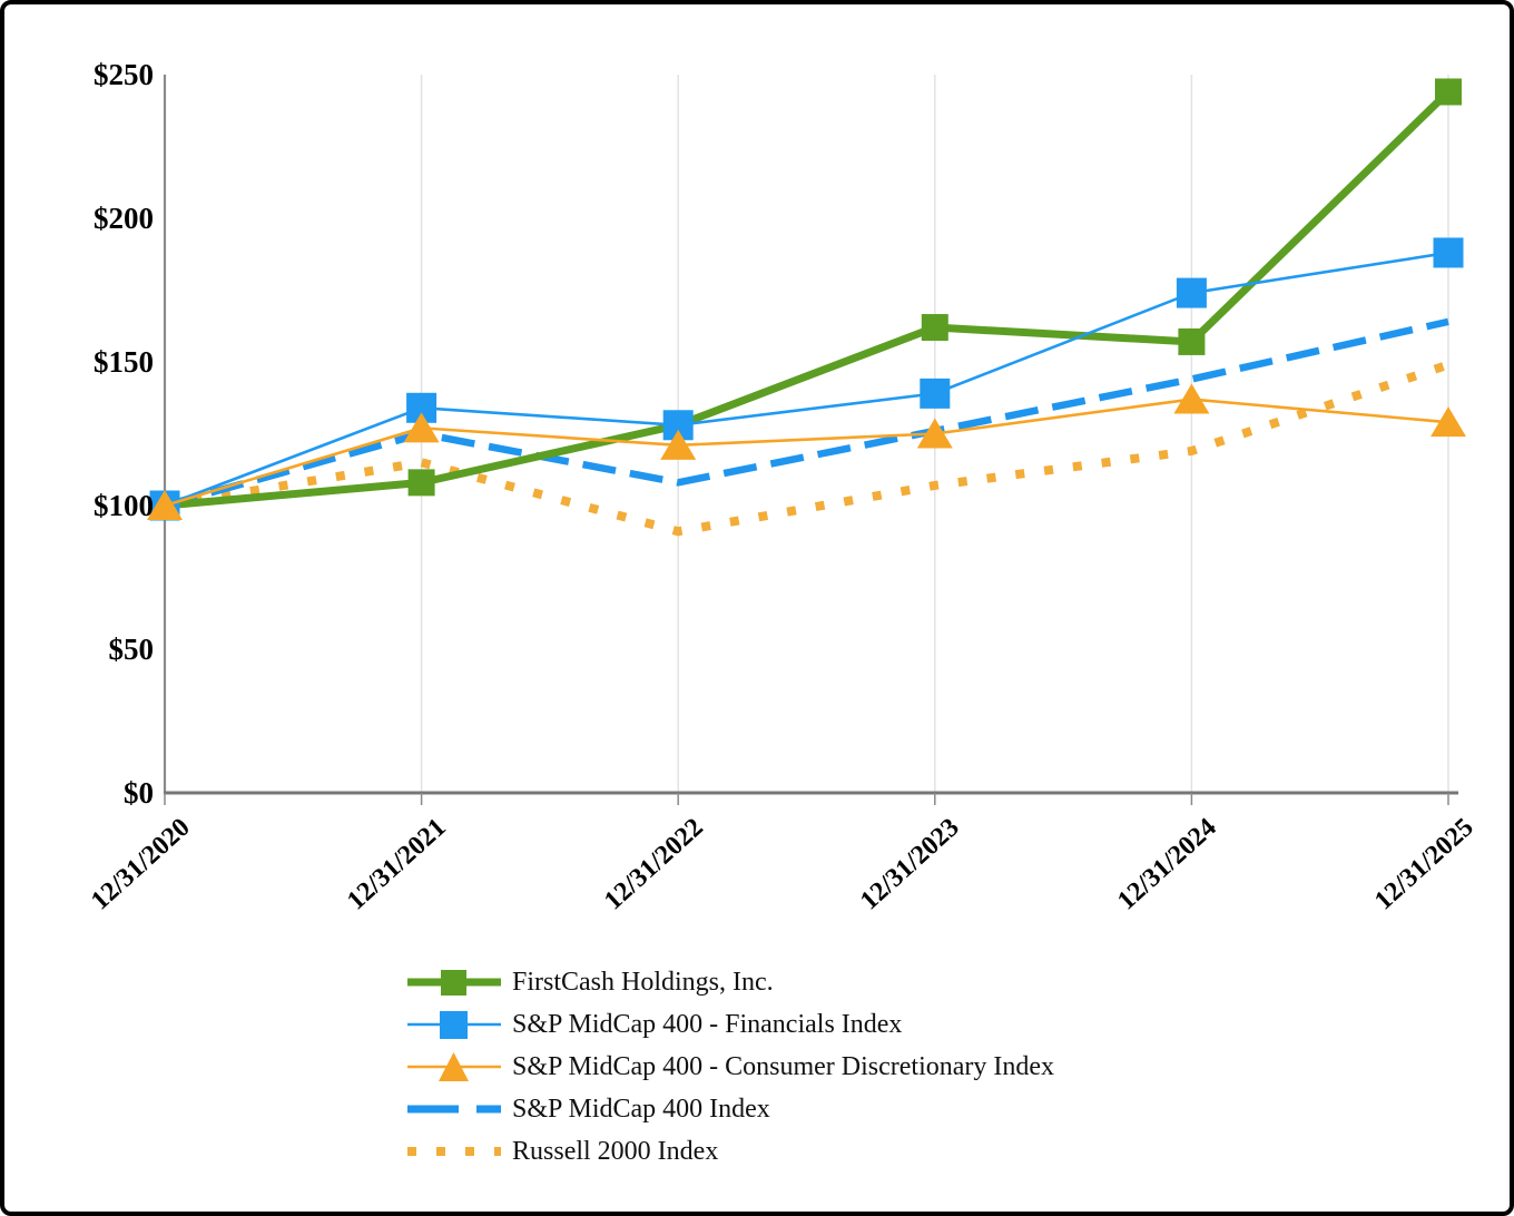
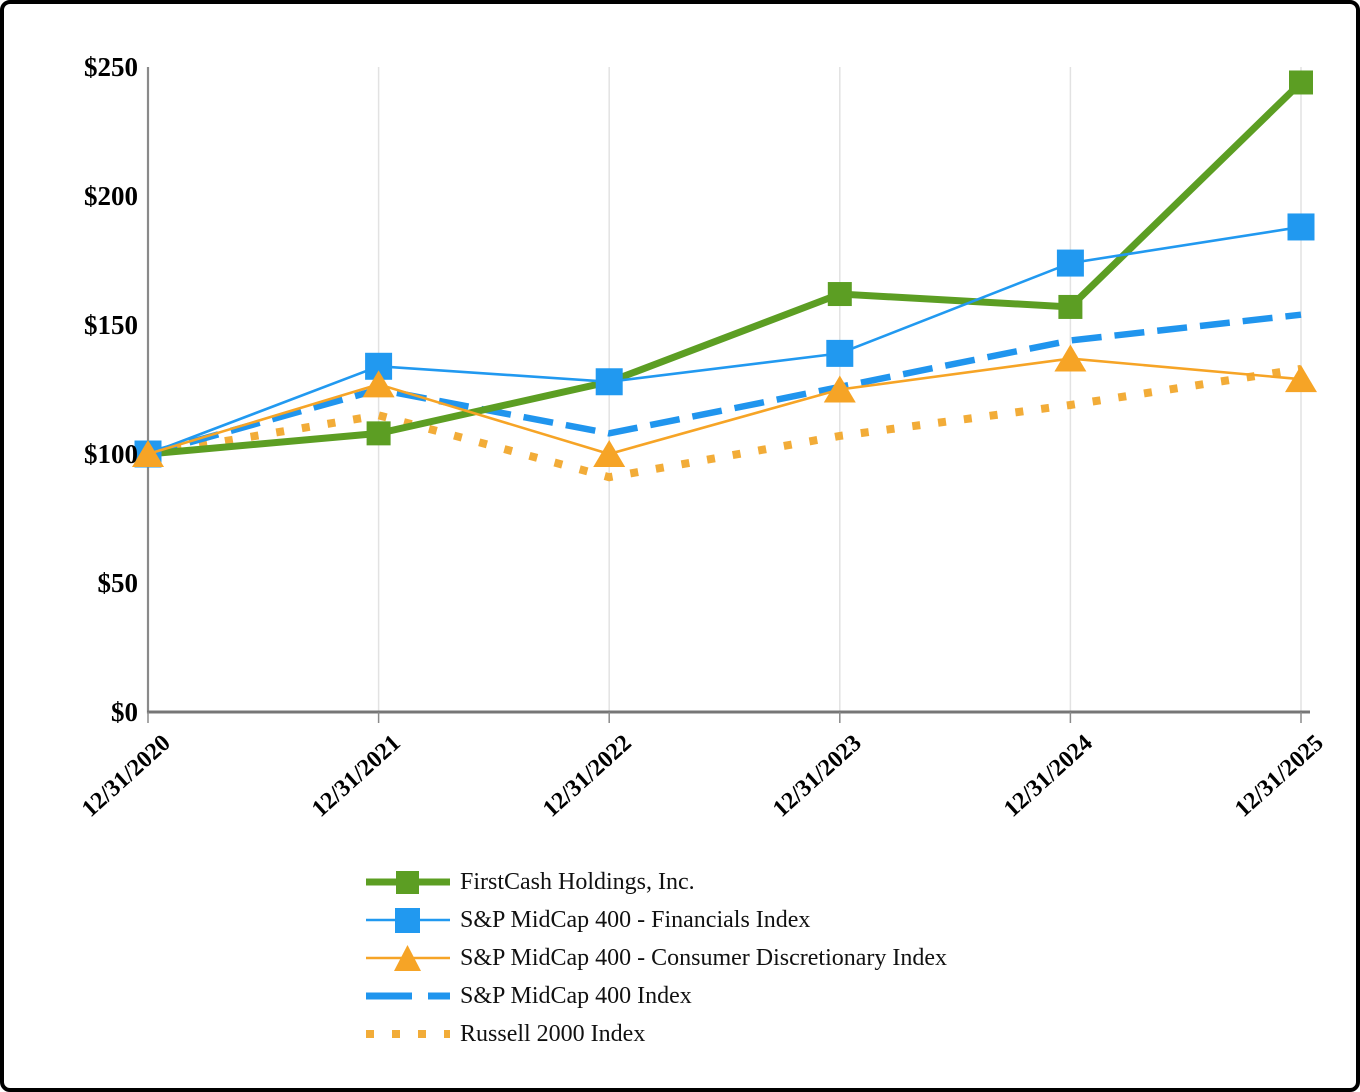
S&P MidCap 400 - Consumer Discretionary Index/12/31/2022: $121 -> $100
S&P MidCap 400 Index/12/31/2025: $164 -> $154
Russell 2000 Index/12/31/2025: $149 -> $133
